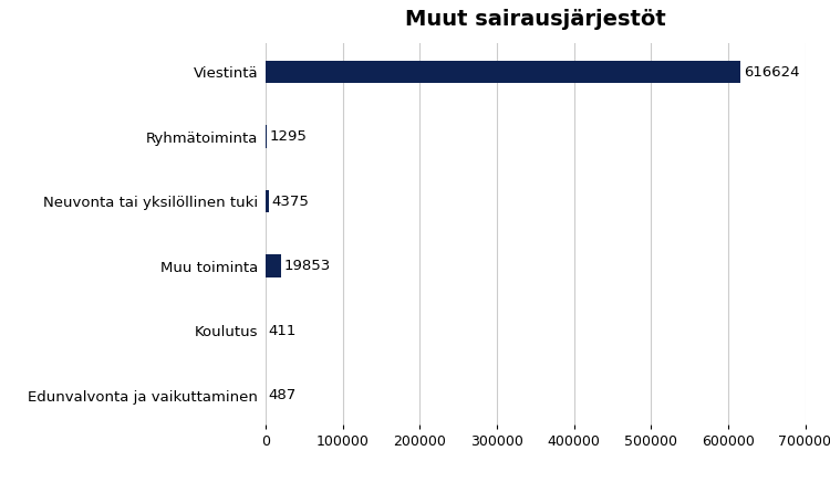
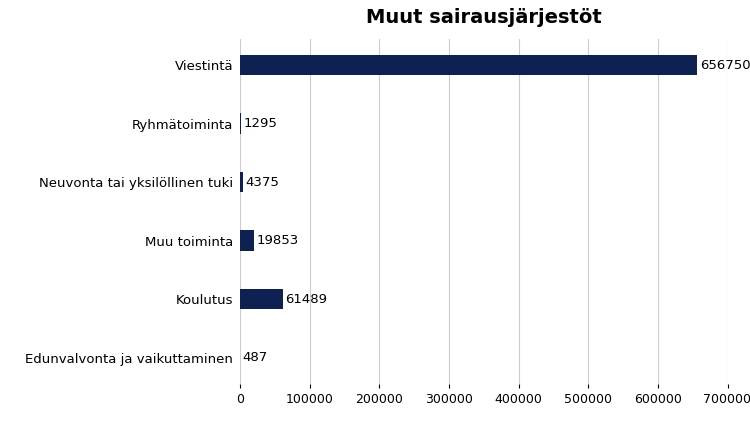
Viestintä: 616624 -> 656750
Koulutus: 411 -> 61489
